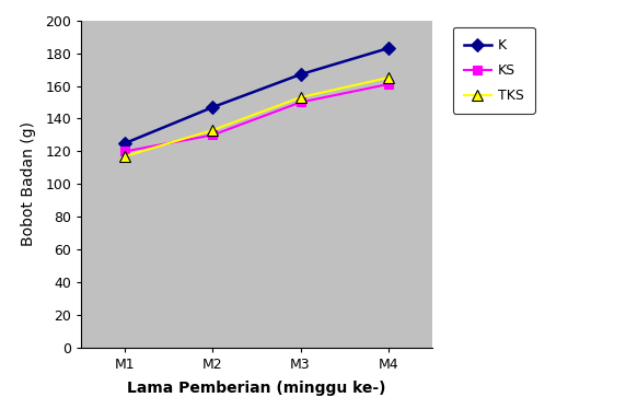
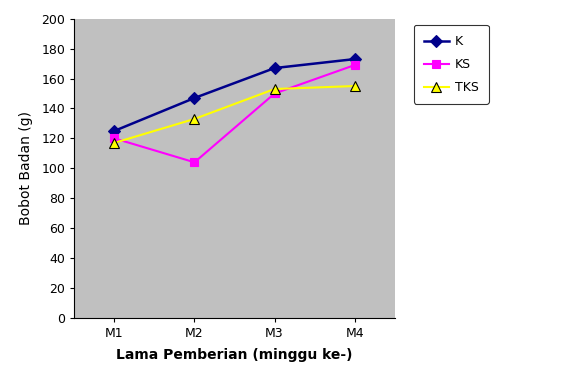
KS/M2: 130 -> 104
K/M4: 183 -> 173
KS/M4: 161 -> 169
TKS/M4: 165 -> 155
